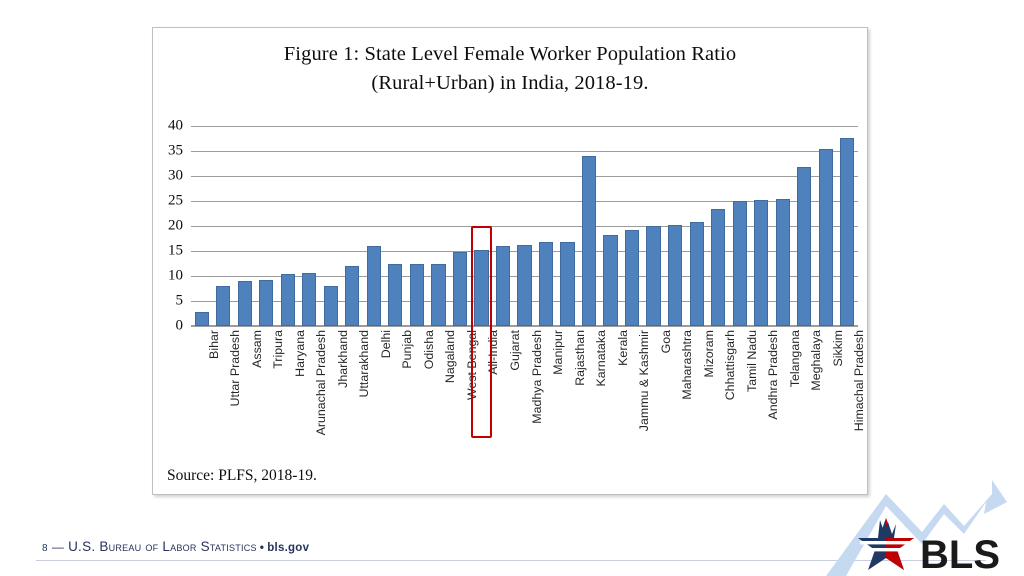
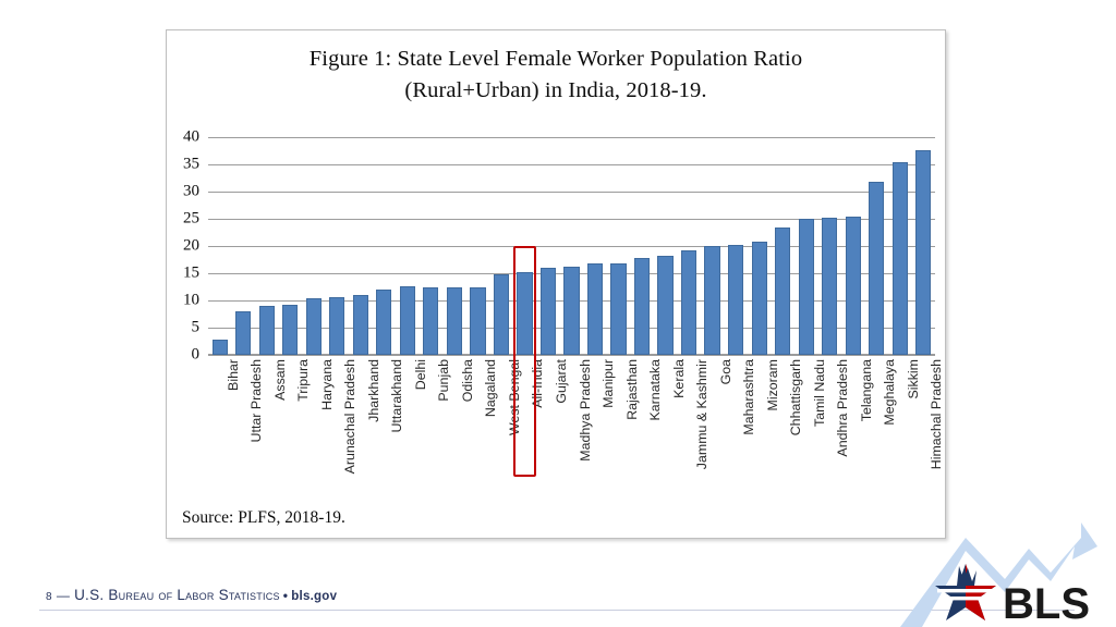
Jharkhand: 8 -> 11
Delhi: 16 -> 13
Karnataka: 34 -> 18
